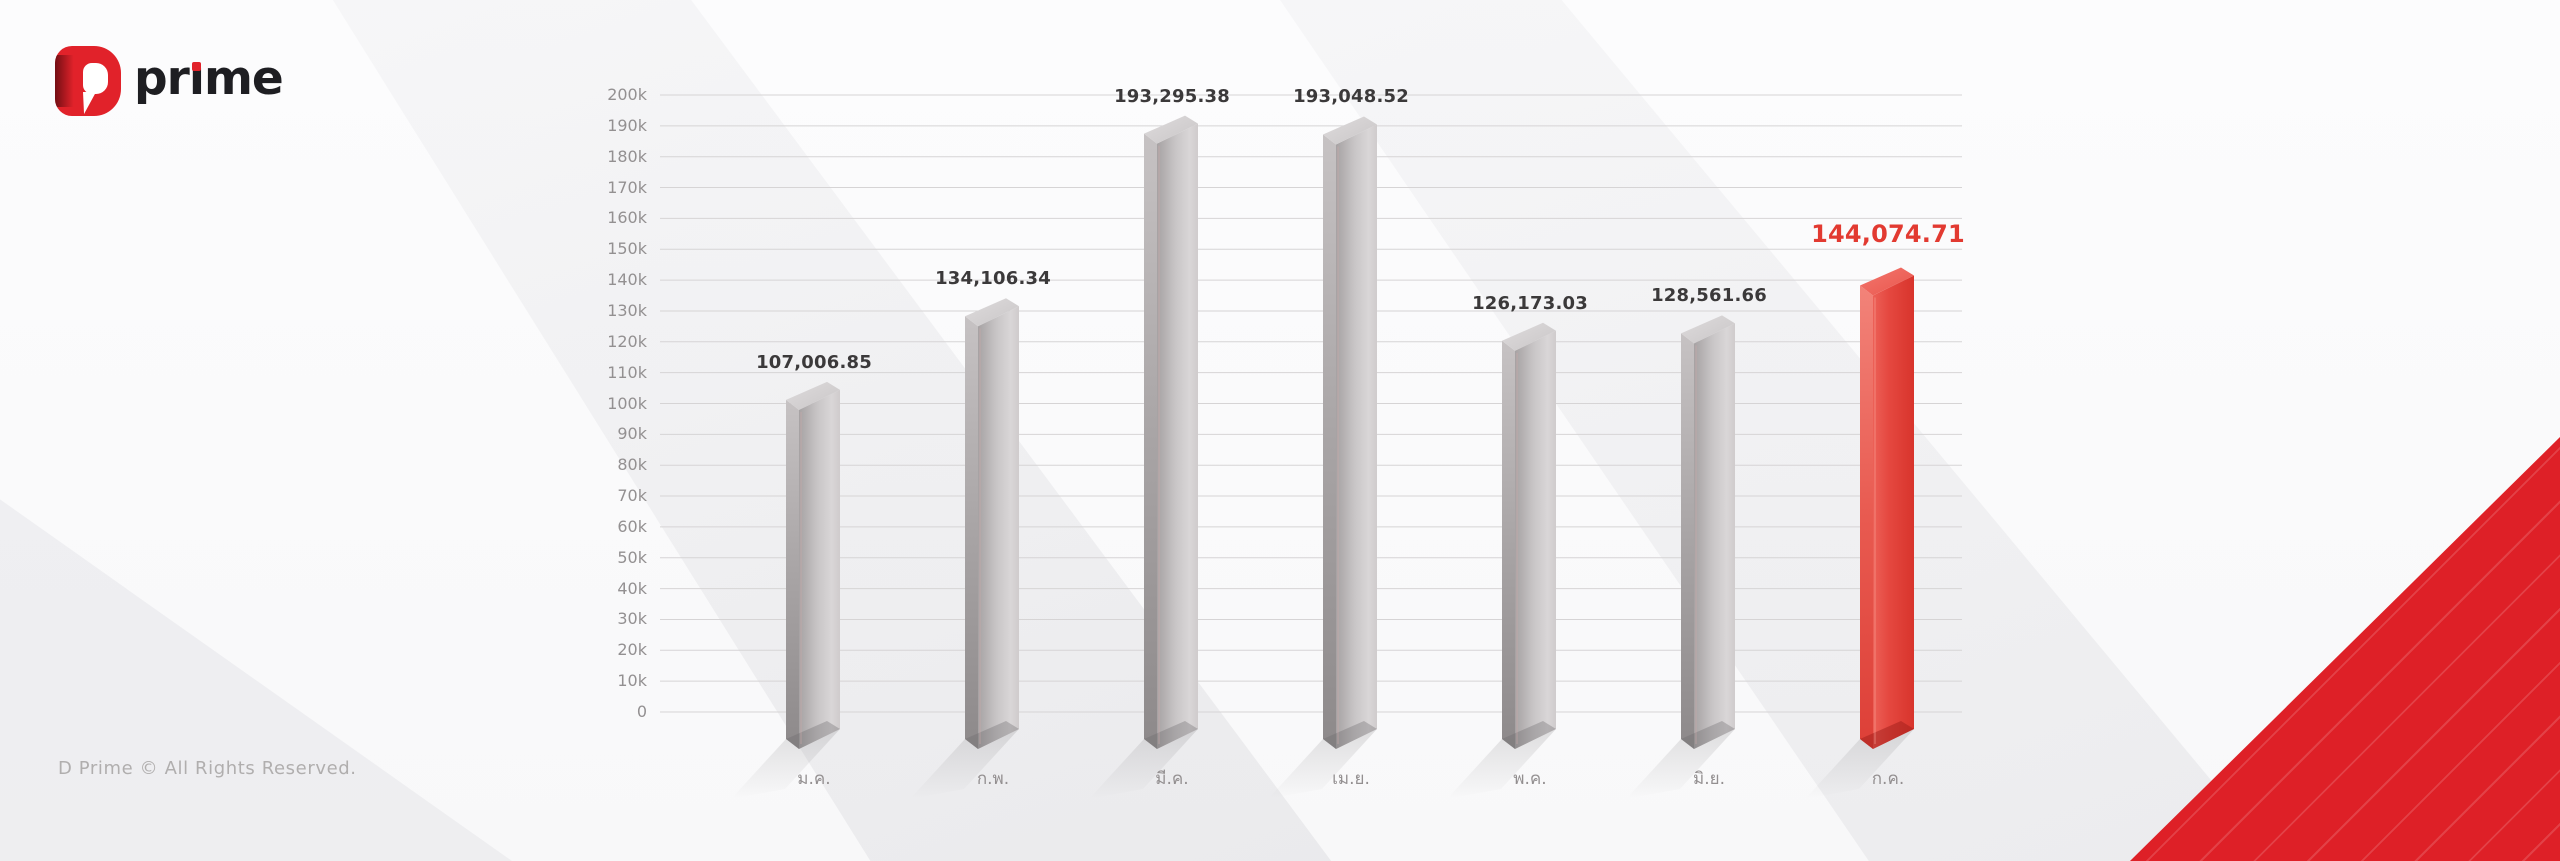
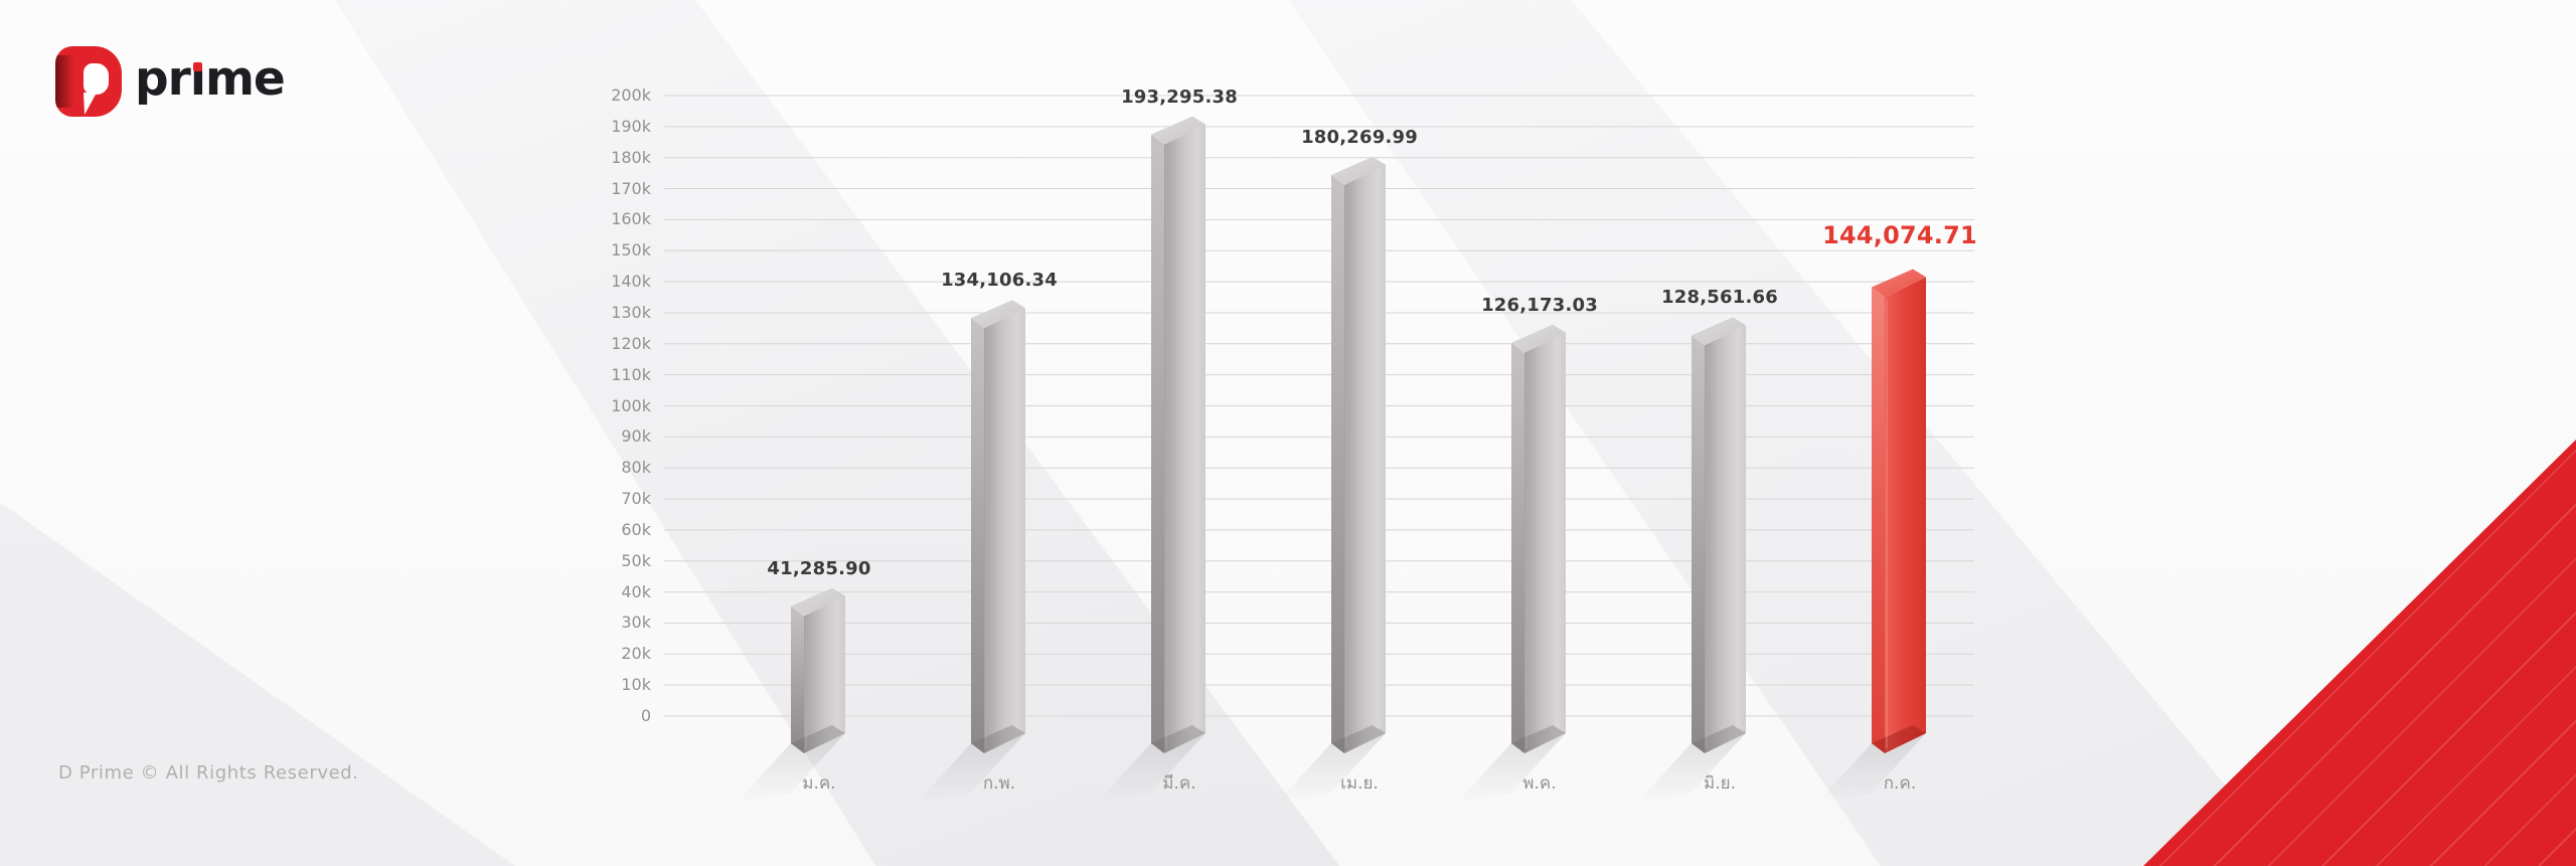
ม.ค.: 107,006.85 -> 41,285.90
เม.ย.: 193,048.52 -> 180,269.99
